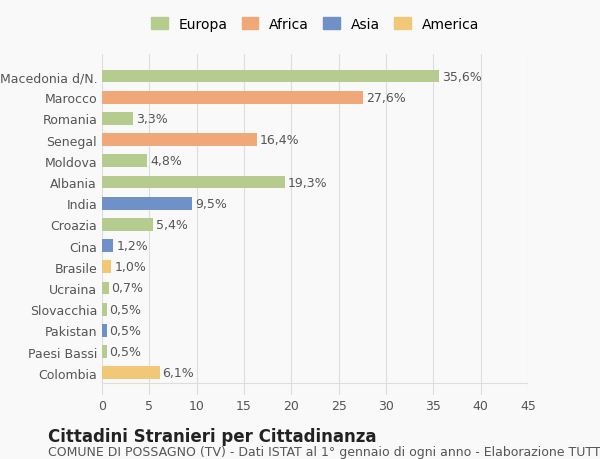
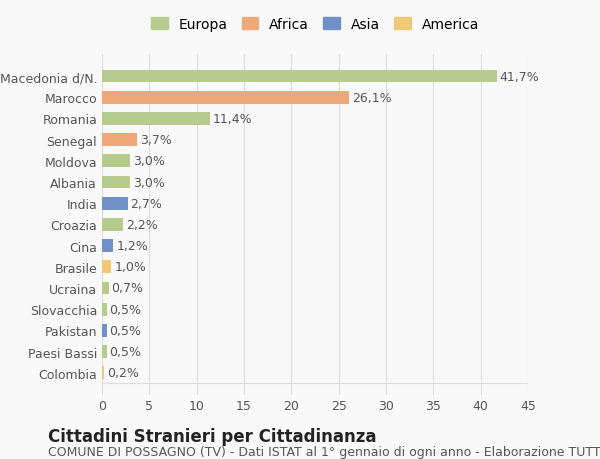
Macedonia d/N.: 35,6% -> 41,7%
Marocco: 27,6% -> 26,1%
Romania: 3,3% -> 11,4%
Senegal: 16,4% -> 3,7%
Moldova: 4,8% -> 3,0%
Albania: 19,3% -> 3,0%
India: 9,5% -> 2,7%
Croazia: 5,4% -> 2,2%
Colombia: 6,1% -> 0,2%
